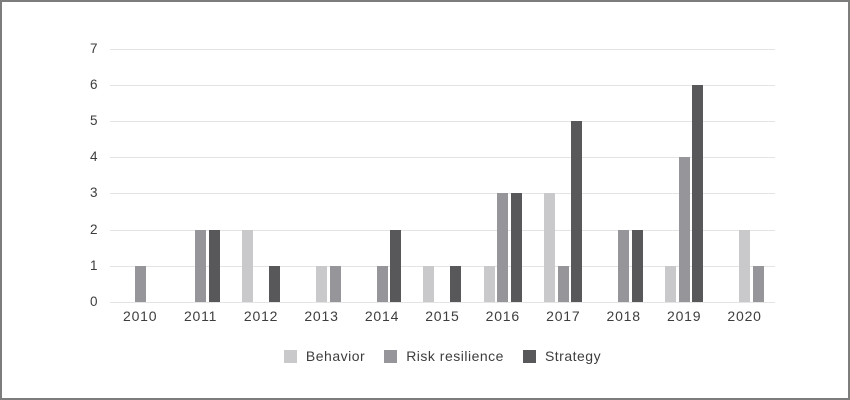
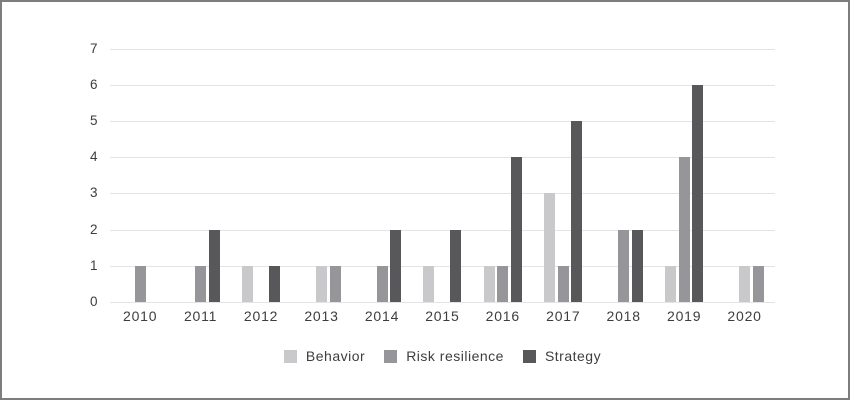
Risk resilience/2011: 2 -> 1
Behavior/2012: 2 -> 1
Strategy/2015: 1 -> 2
Risk resilience/2016: 3 -> 1
Strategy/2016: 3 -> 4
Behavior/2020: 2 -> 1
